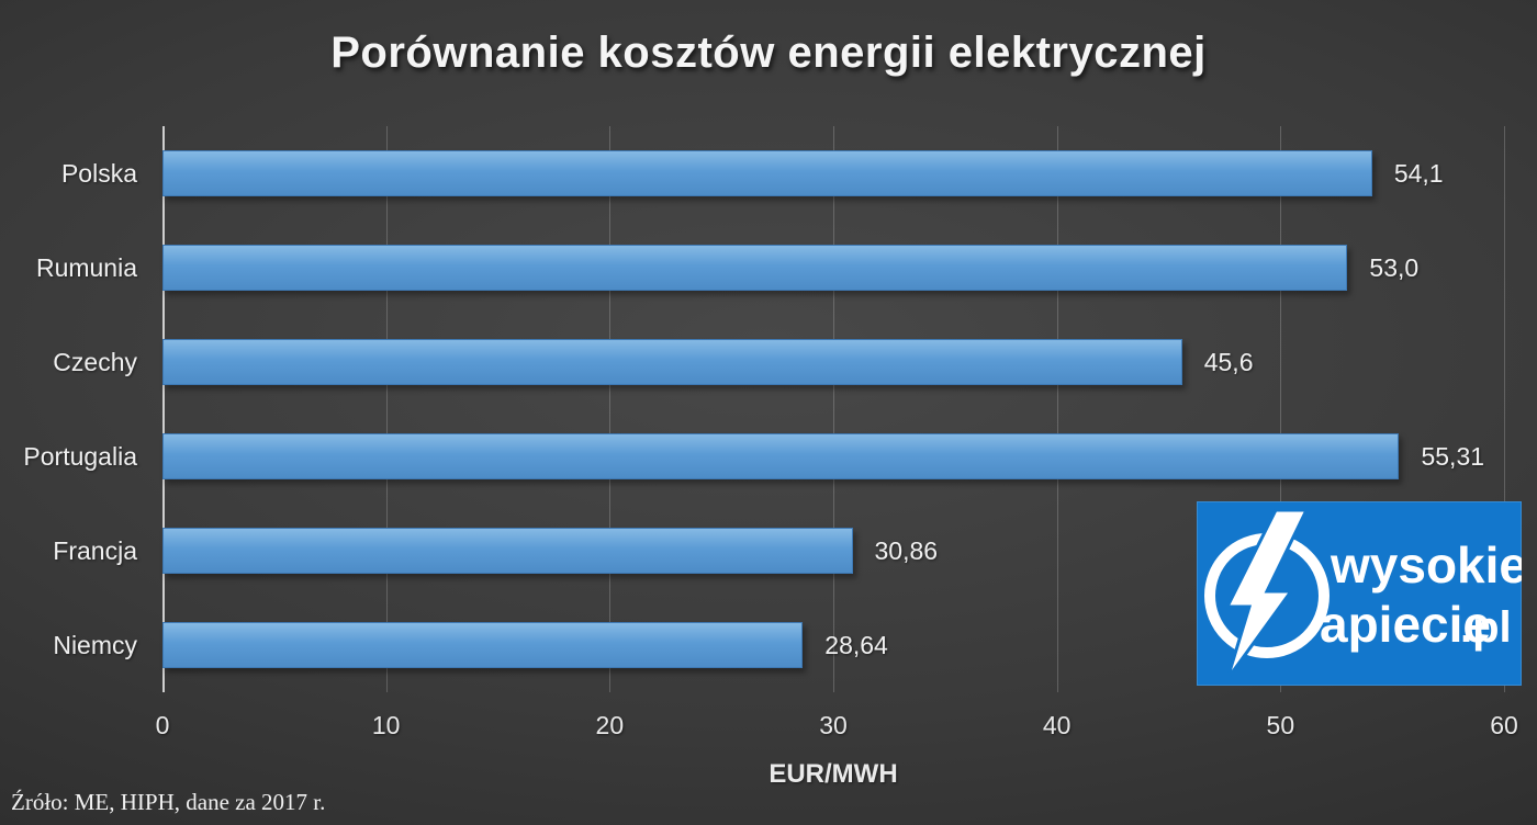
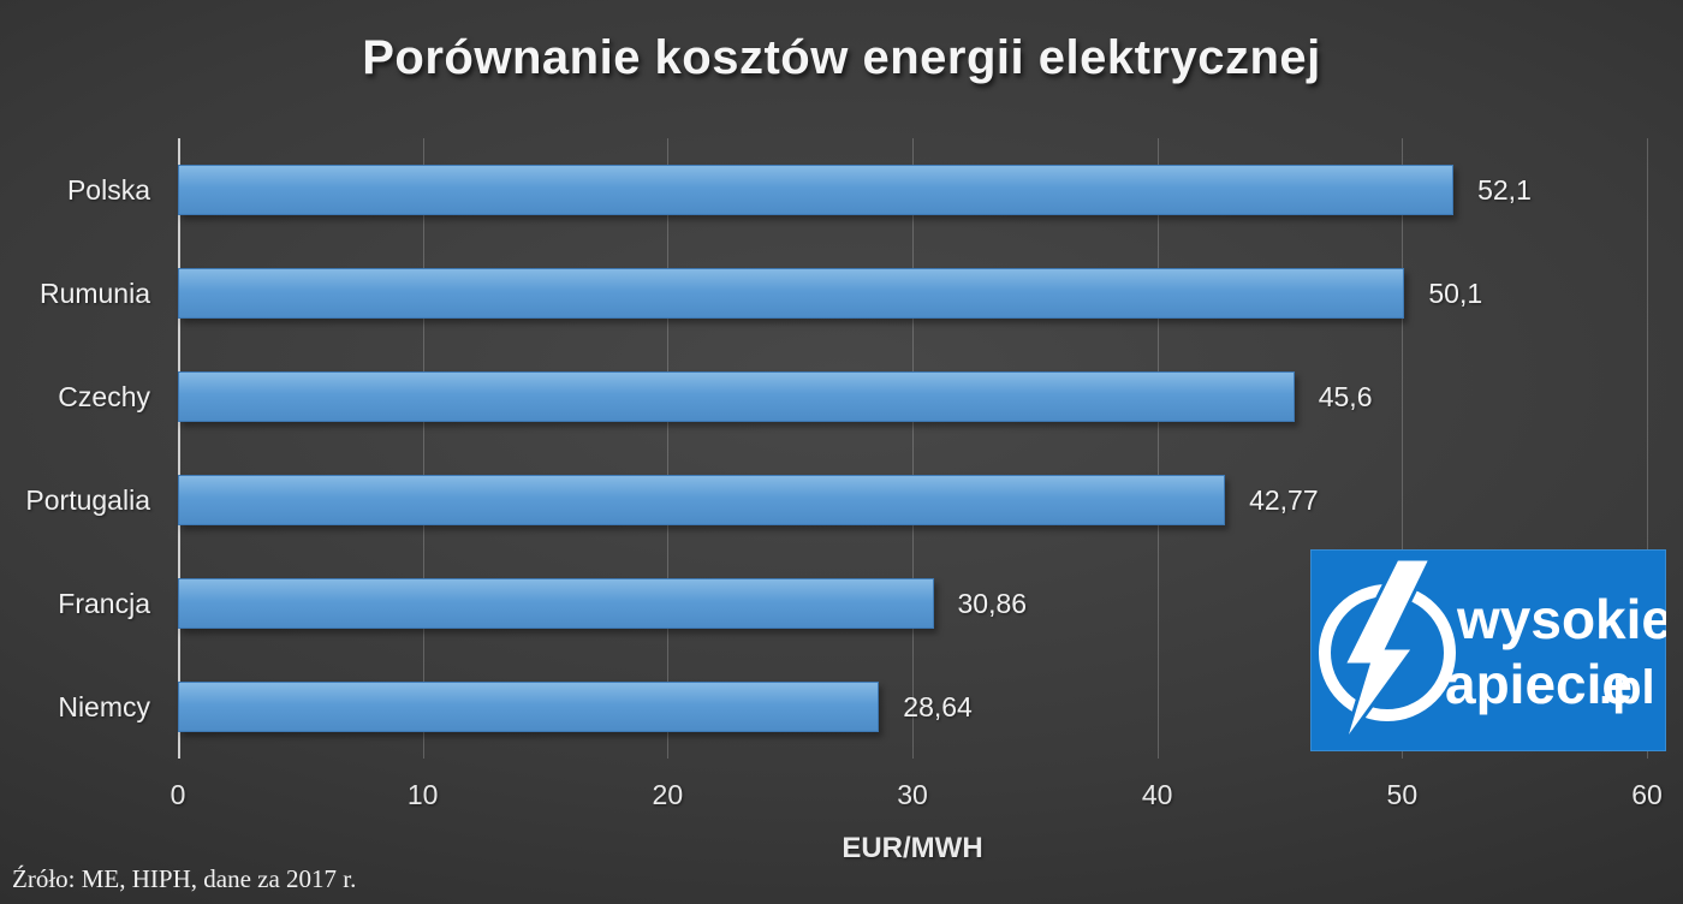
Polska: 54,1 -> 52,1
Rumunia: 53,0 -> 50,1
Portugalia: 55,31 -> 42,77
